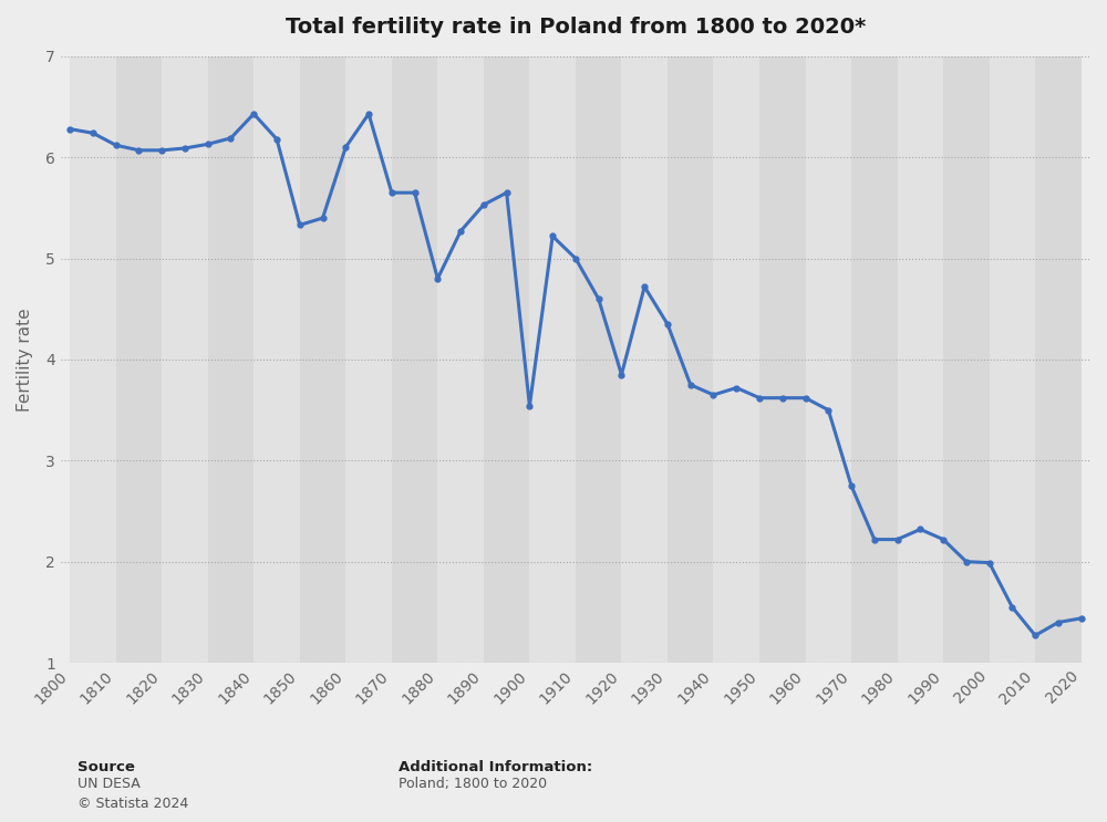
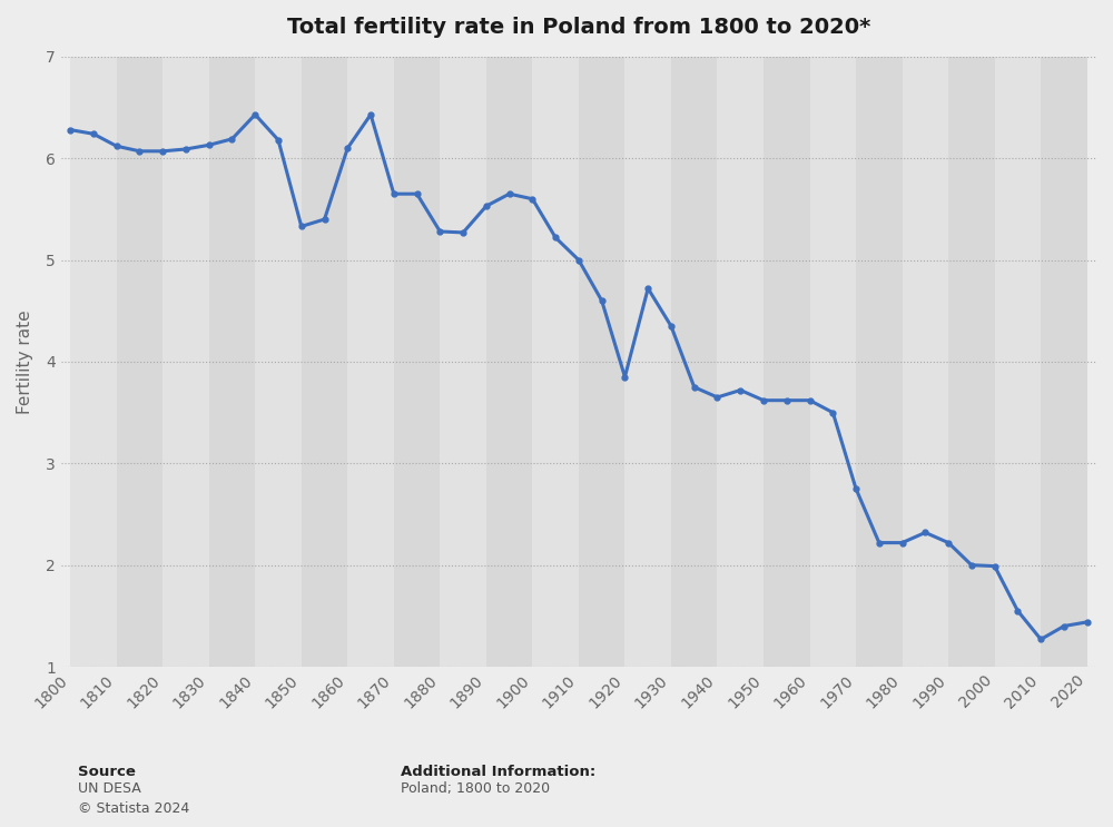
1880: 4.80 -> 5.28
1900: 3.54 -> 5.60
